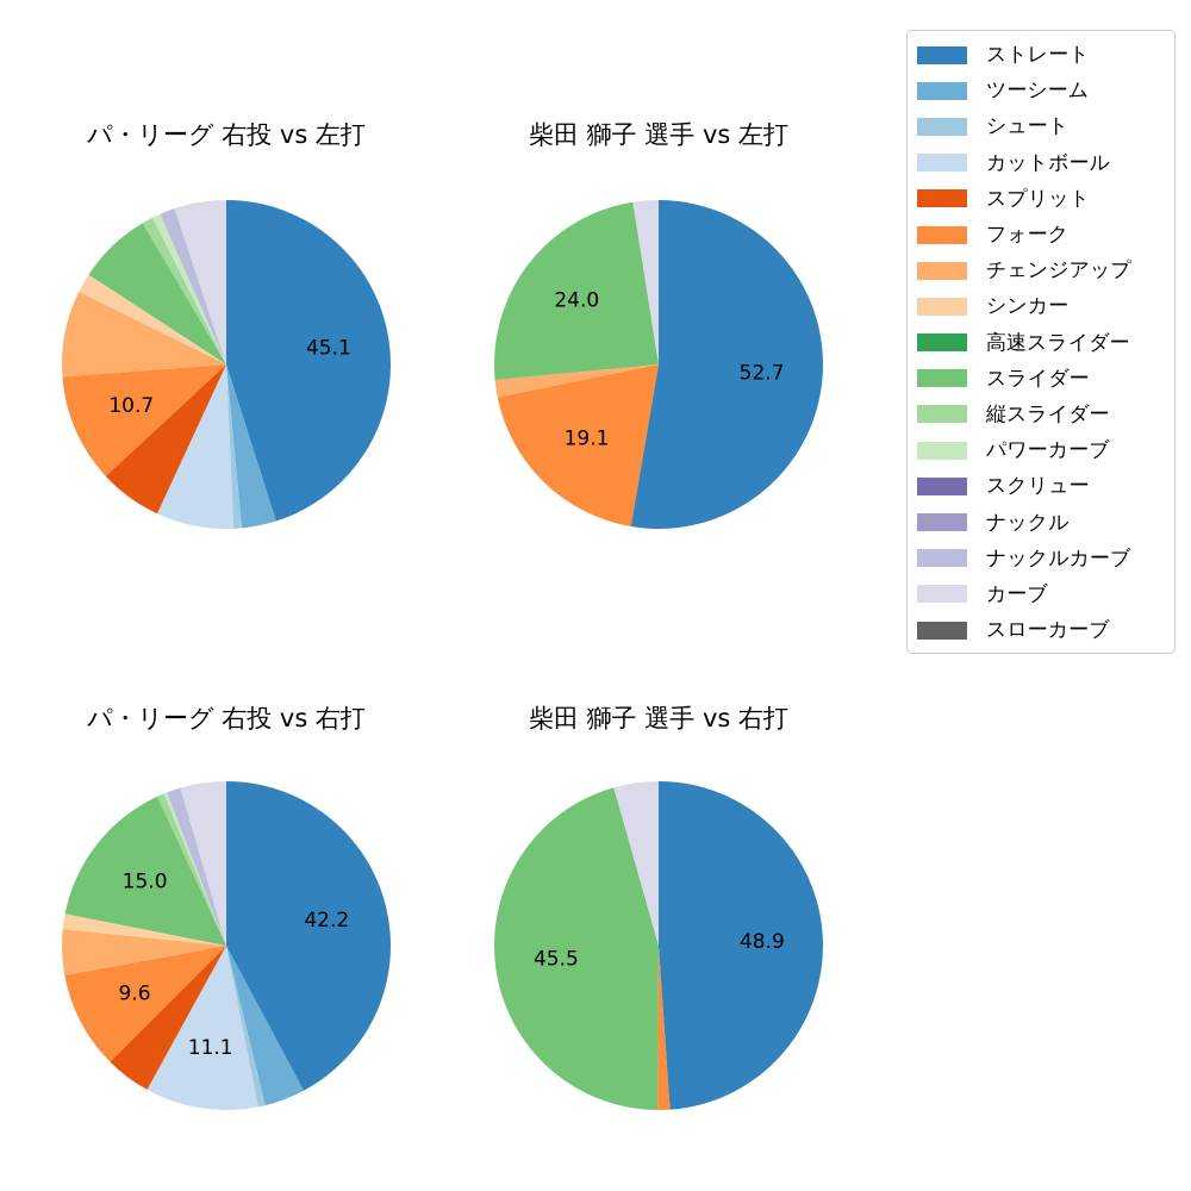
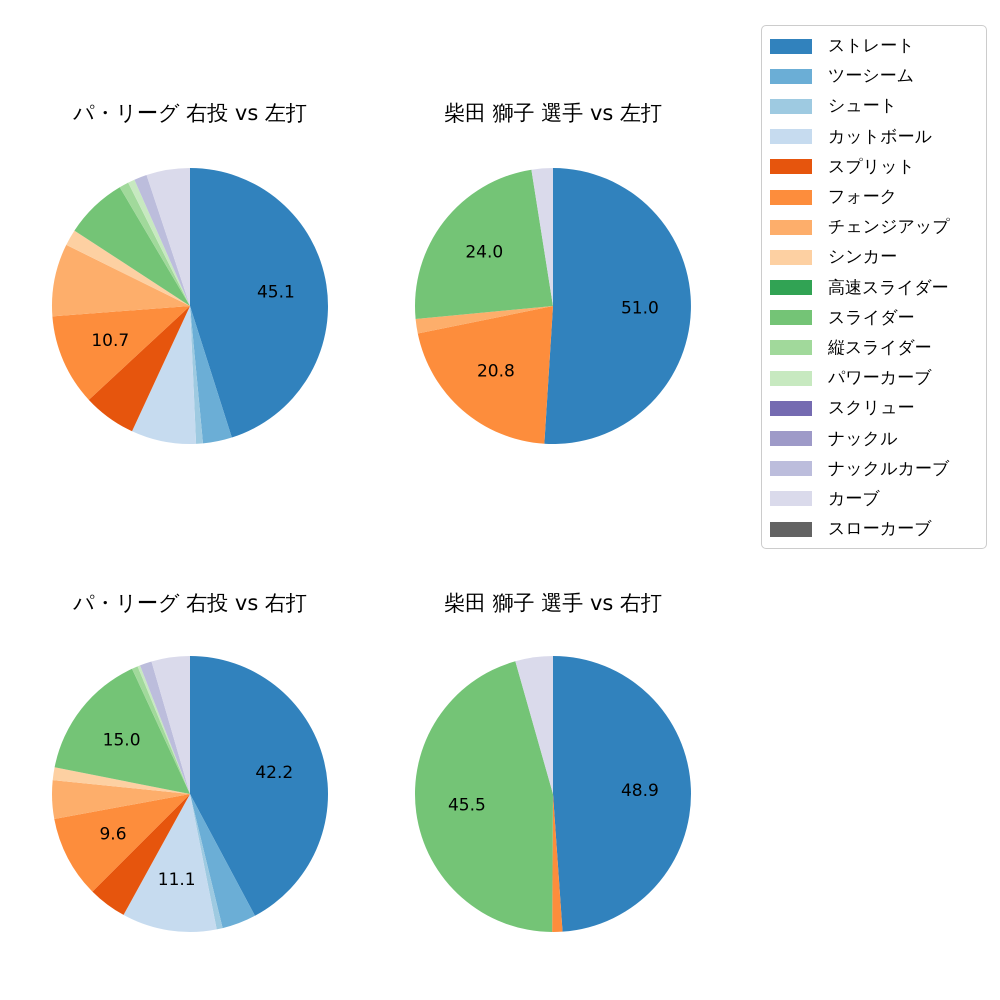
柴田 獅子 選手 vs 左打/ストレート: 52.7 -> 51.0
柴田 獅子 選手 vs 左打/フォーク: 19.1 -> 20.8
